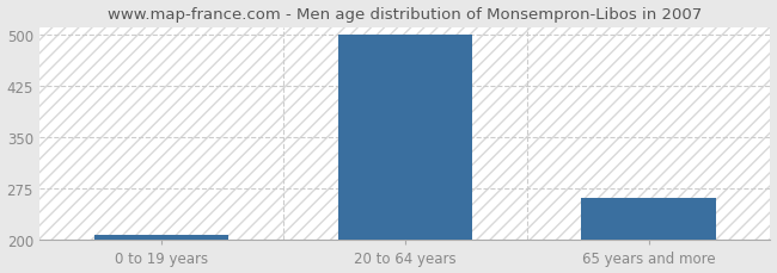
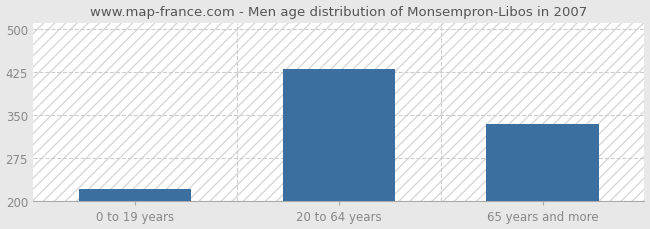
0 to 19 years: 207 -> 222
20 to 64 years: 500 -> 430
65 years and more: 262 -> 334
